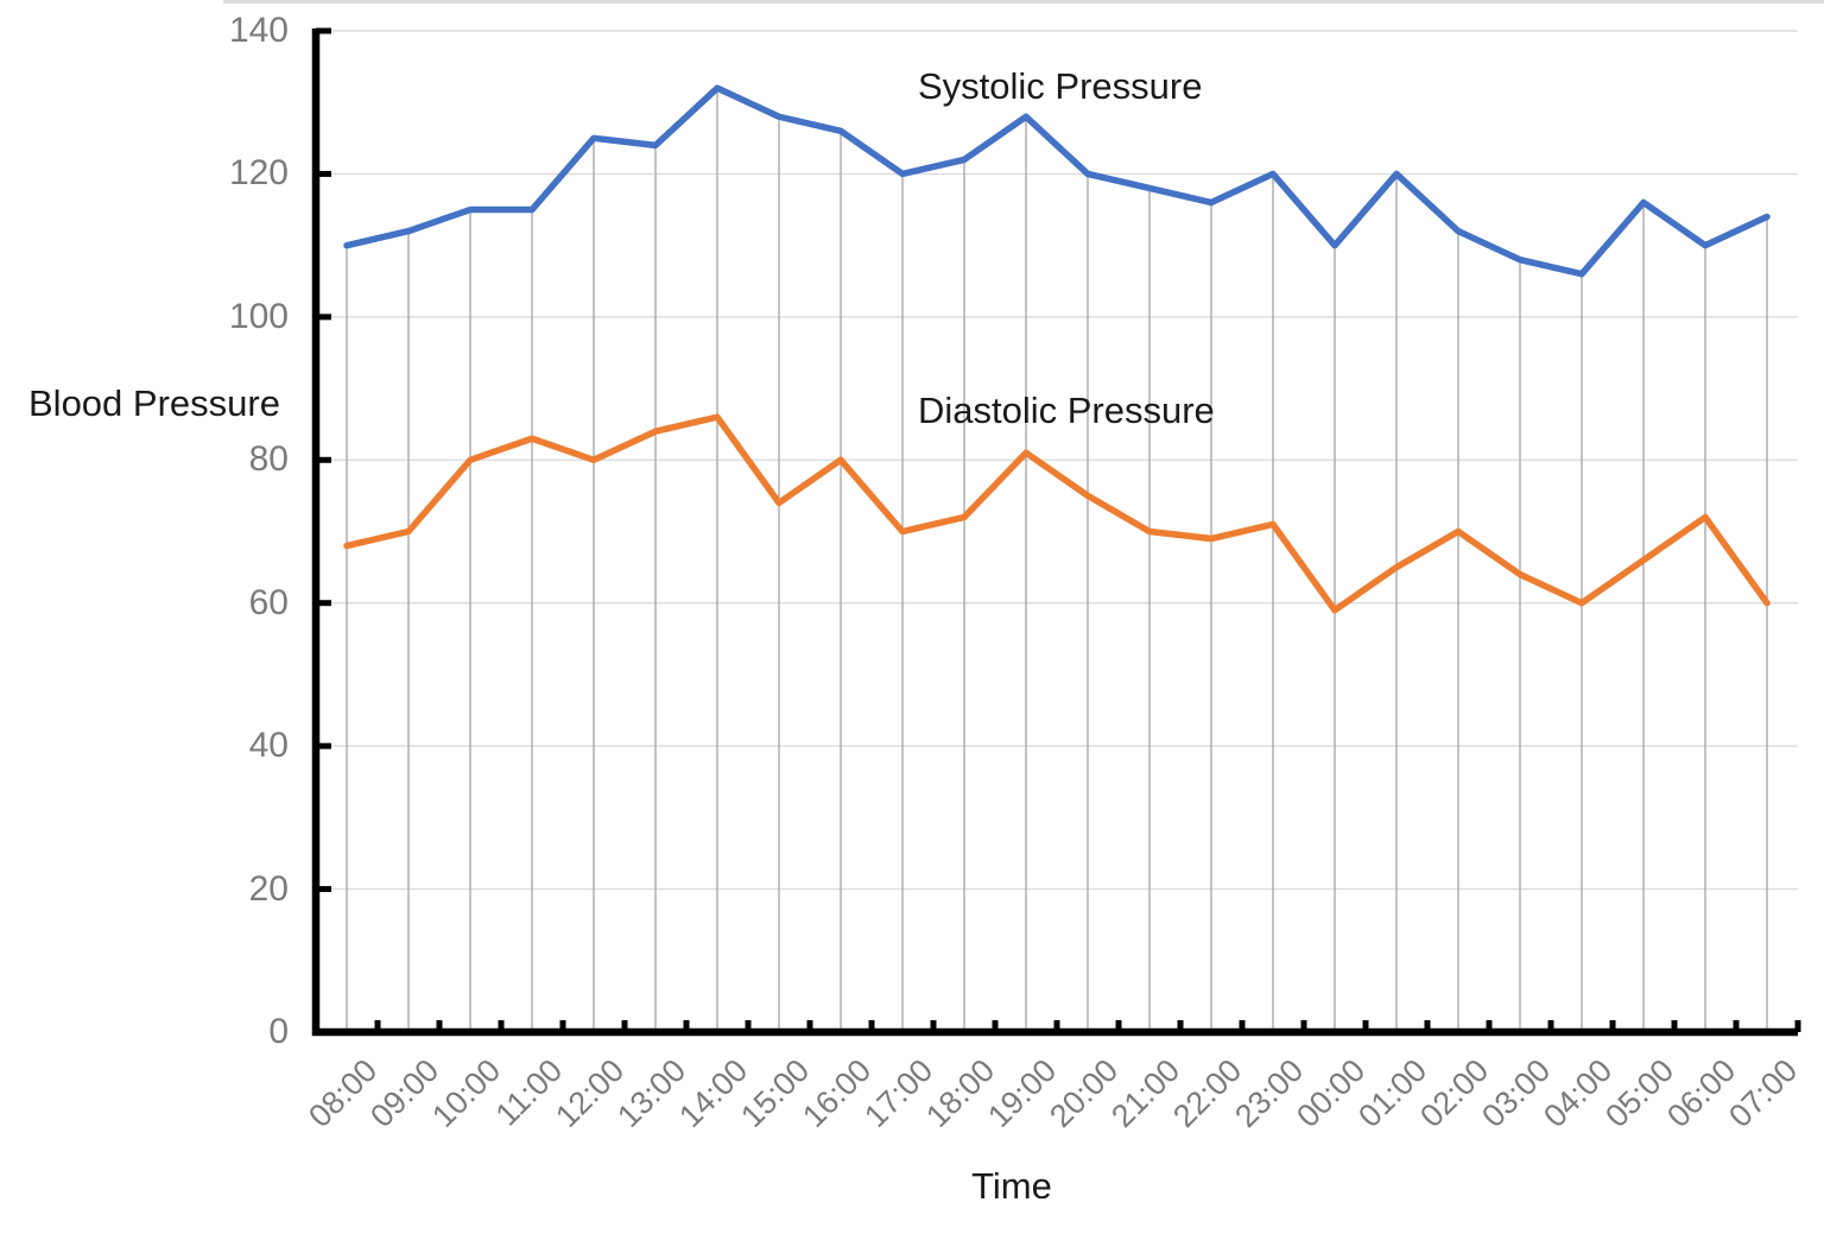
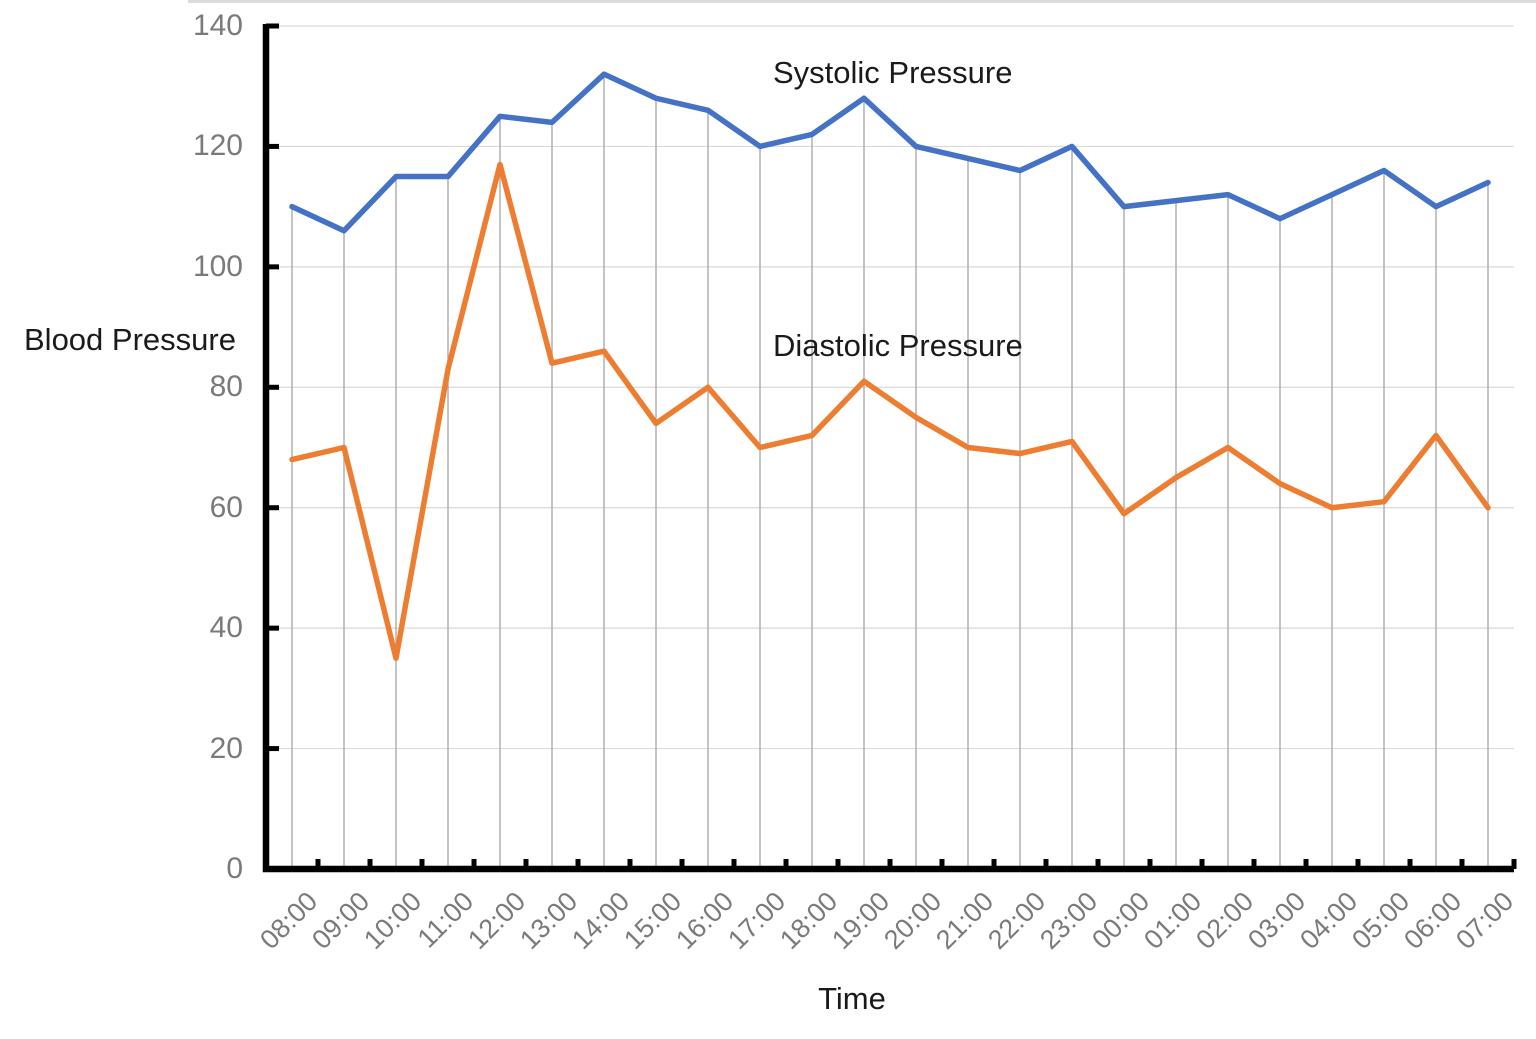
Systolic Pressure/09:00: 112 -> 106
Diastolic Pressure/10:00: 80 -> 35
Diastolic Pressure/12:00: 80 -> 117
Systolic Pressure/01:00: 120 -> 111
Systolic Pressure/04:00: 106 -> 112
Diastolic Pressure/05:00: 66 -> 61
